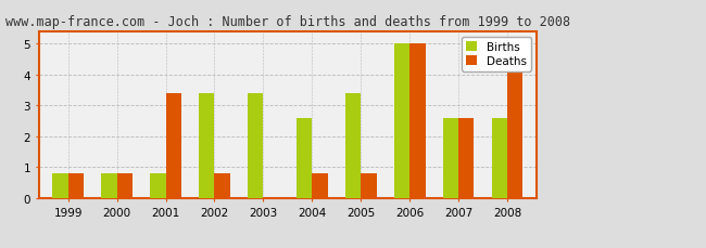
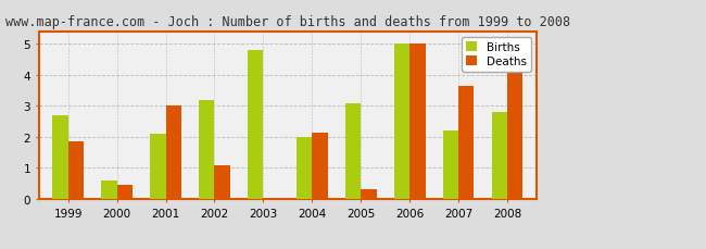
Births/1999: 0.8 -> 2.7
Deaths/1999: 0.80 -> 1.85
Births/2000: 0.8 -> 0.6
Deaths/2000: 0.80 -> 0.45
Births/2001: 0.8 -> 2.1
Deaths/2001: 3.40 -> 3.00
Births/2002: 3.4 -> 3.2
Deaths/2002: 0.80 -> 1.10
Births/2003: 3.4 -> 4.8
Births/2004: 2.6 -> 2.0
Deaths/2004: 0.80 -> 2.15
Births/2005: 3.4 -> 3.1
Deaths/2005: 0.80 -> 0.30
Births/2007: 2.6 -> 2.2
Deaths/2007: 2.60 -> 3.65
Births/2008: 2.6 -> 2.8
